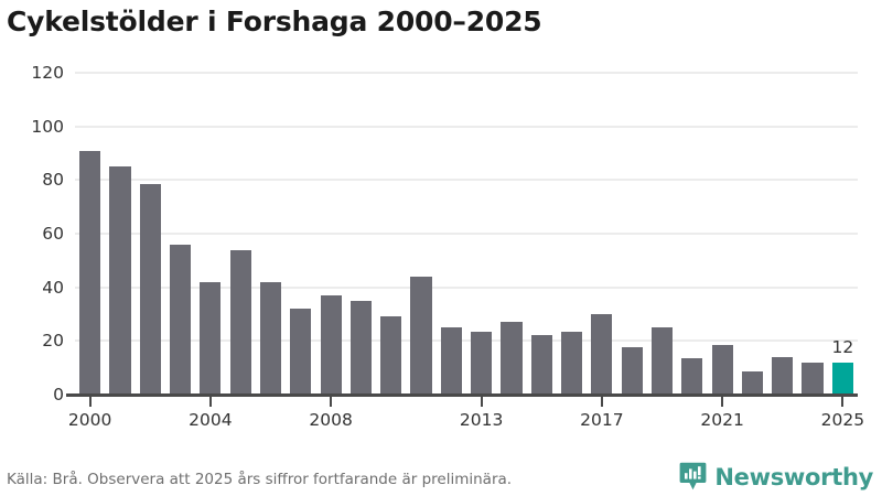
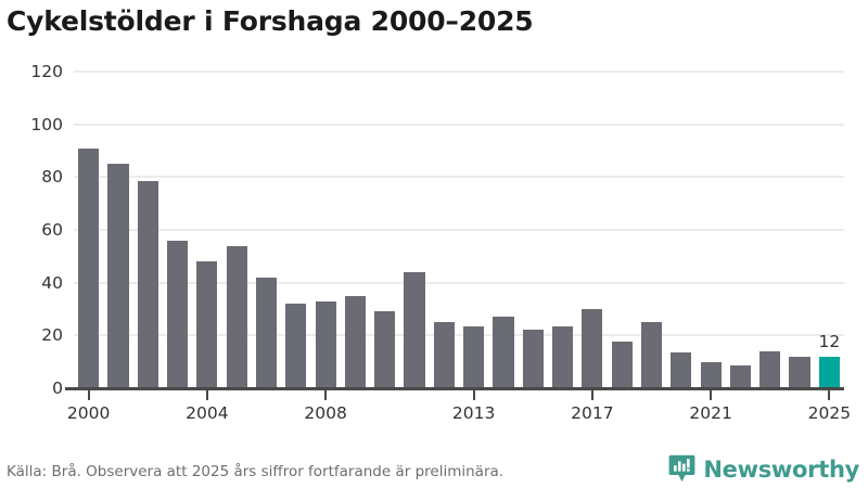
2004: 42 -> 48
2008: 37 -> 33
2021: 18 -> 10
